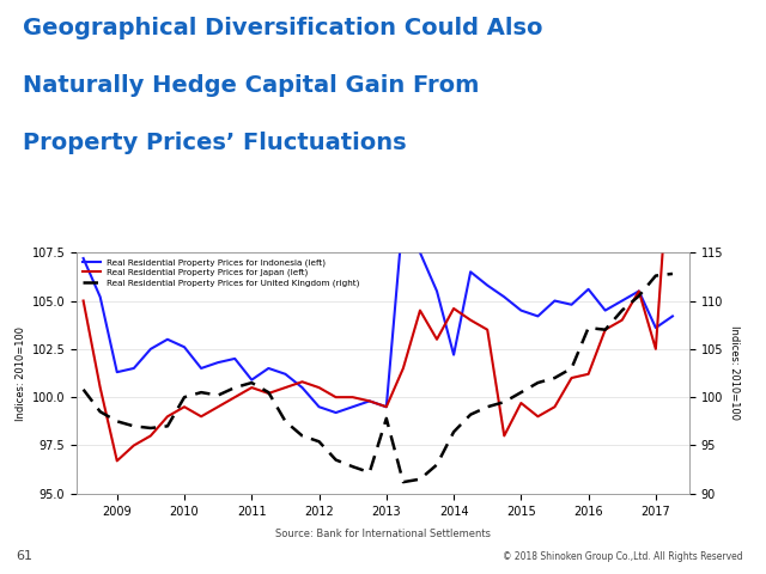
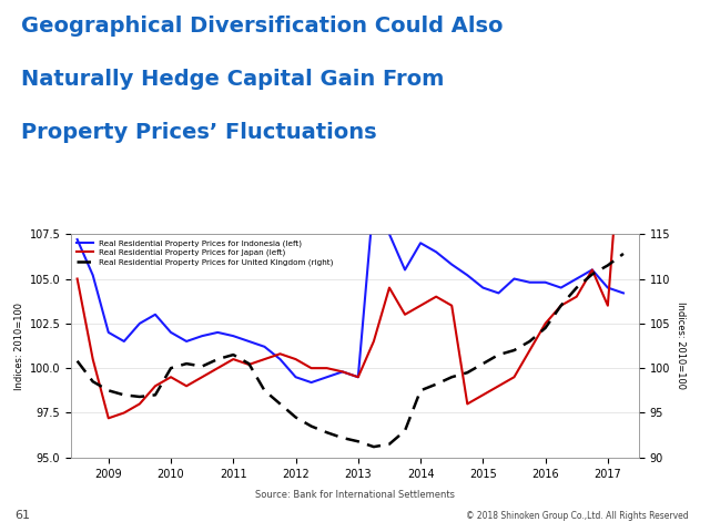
Real Residential Property Prices for Indonesia (left)/2009: 101.3 -> 102.0
Real Residential Property Prices for Japan (left)/2009: 96.7 -> 97.2
Real Residential Property Prices for Indonesia (left)/2010: 102.6 -> 102.0
Real Residential Property Prices for Indonesia (left)/2011: 100.9 -> 101.8
Real Residential Property Prices for United Kingdom (right)/2012: 95.4 -> 94.5
Real Residential Property Prices for United Kingdom (right)/2013: 97.8 -> 91.8
Real Residential Property Prices for Indonesia (left)/2014: 102.2 -> 107.0
Real Residential Property Prices for Japan (left)/2014: 104.6 -> 103.5
Real Residential Property Prices for United Kingdom (right)/2014: 96.4 -> 97.5
Real Residential Property Prices for Japan (left)/2015: 99.7 -> 98.5
Real Residential Property Prices for Indonesia (left)/2016: 105.6 -> 104.8
Real Residential Property Prices for Japan (left)/2016: 101.2 -> 102.5
Real Residential Property Prices for United Kingdom (right)/2016: 107.2 -> 104.5
Real Residential Property Prices for Indonesia (left)/2017: 103.6 -> 104.5
Real Residential Property Prices for Japan (left)/2017: 102.5 -> 103.5
Real Residential Property Prices for United Kingdom (right)/2017: 112.6 -> 111.5
